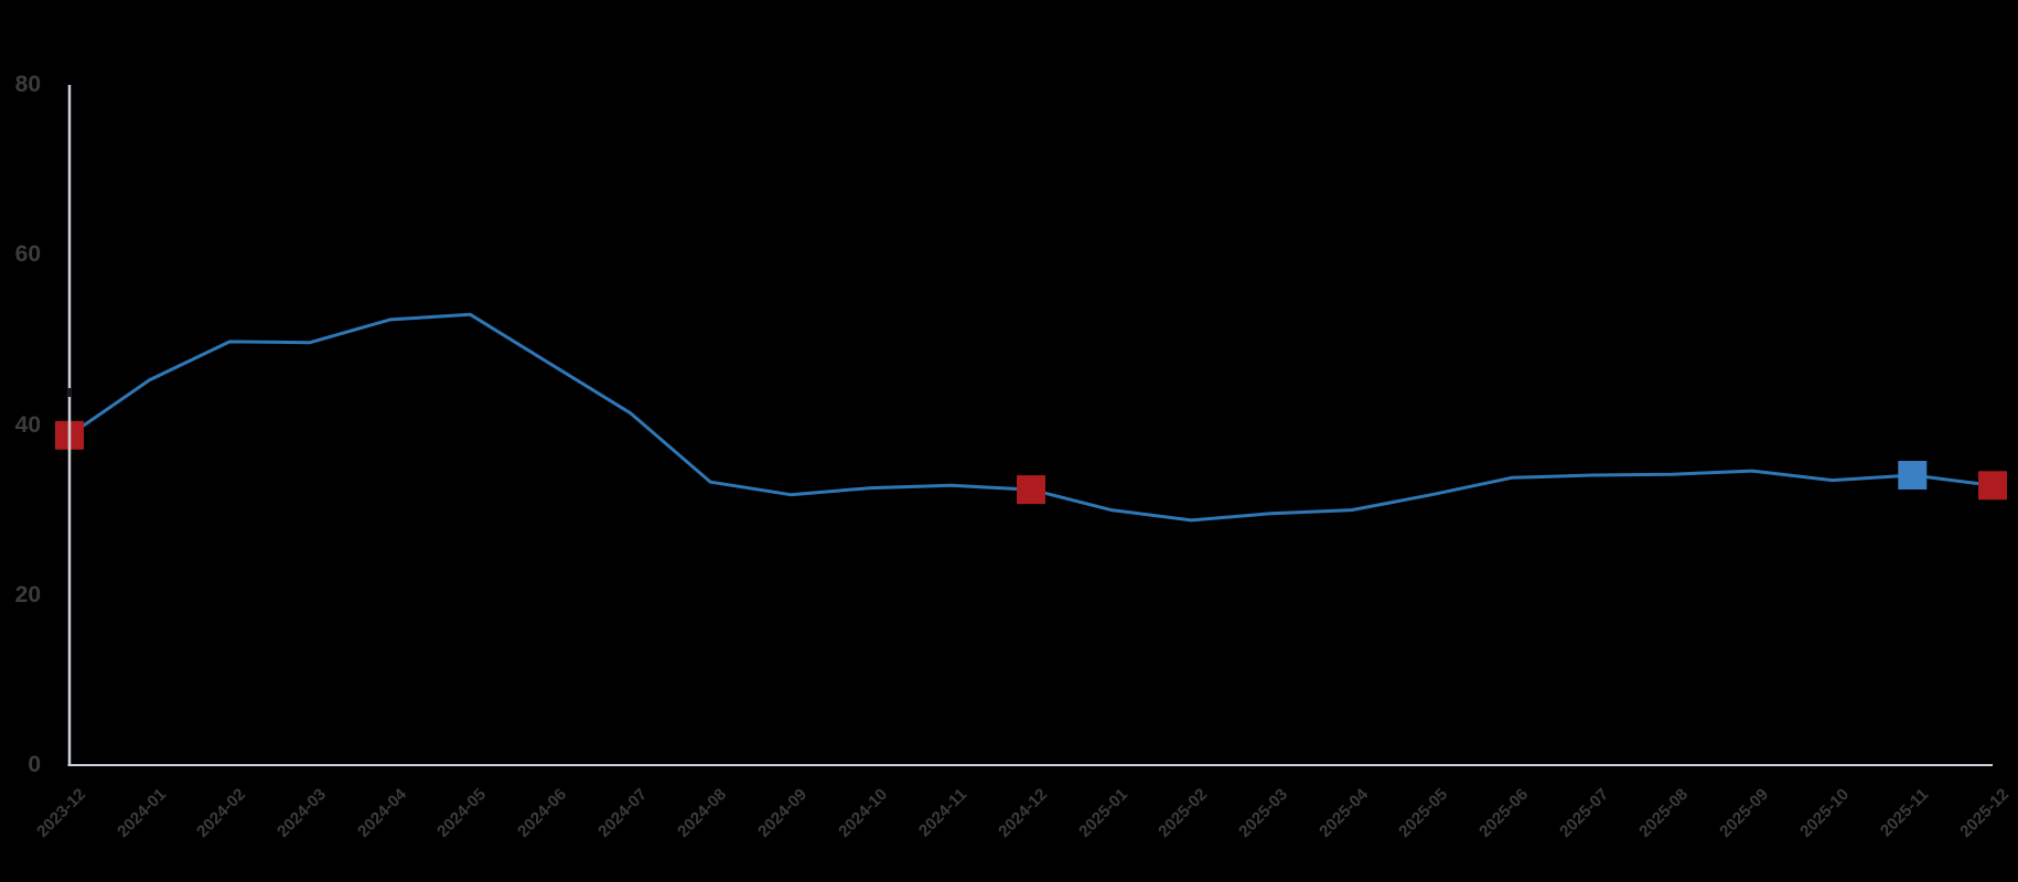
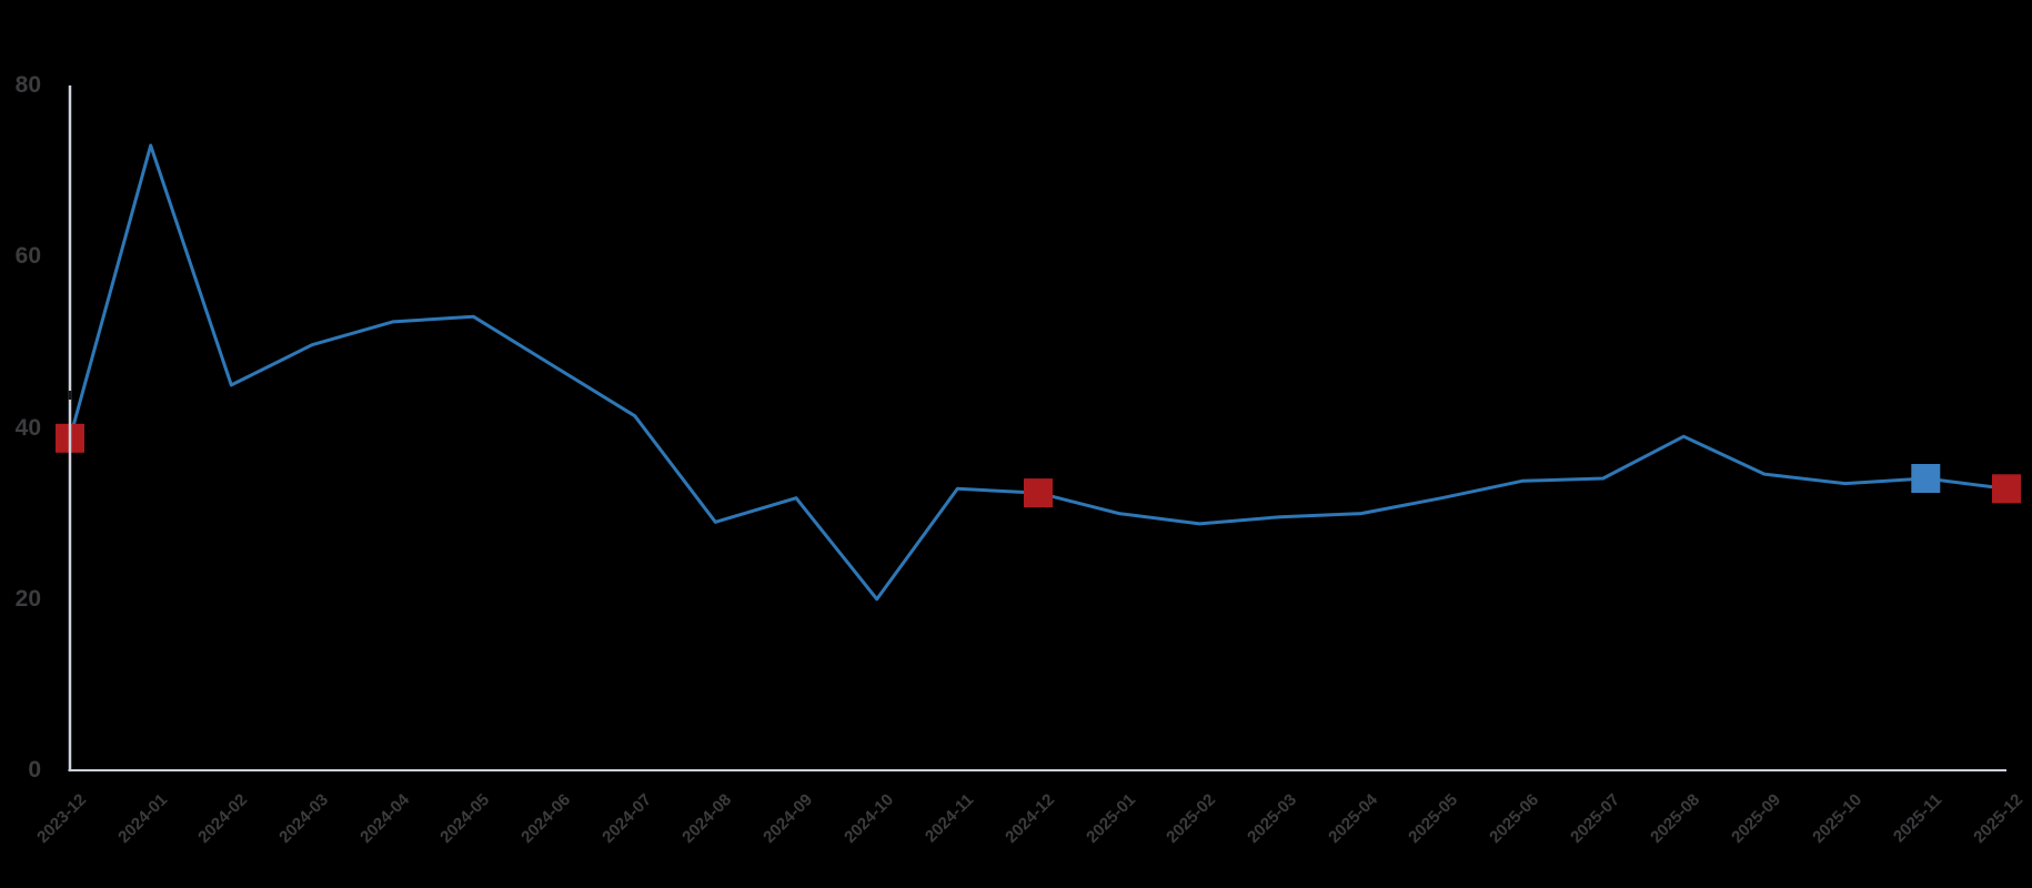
2024-01: 45 -> 73
2024-02: 50 -> 45
2024-08: 33 -> 29
2024-10: 33 -> 20
2025-08: 34 -> 39
